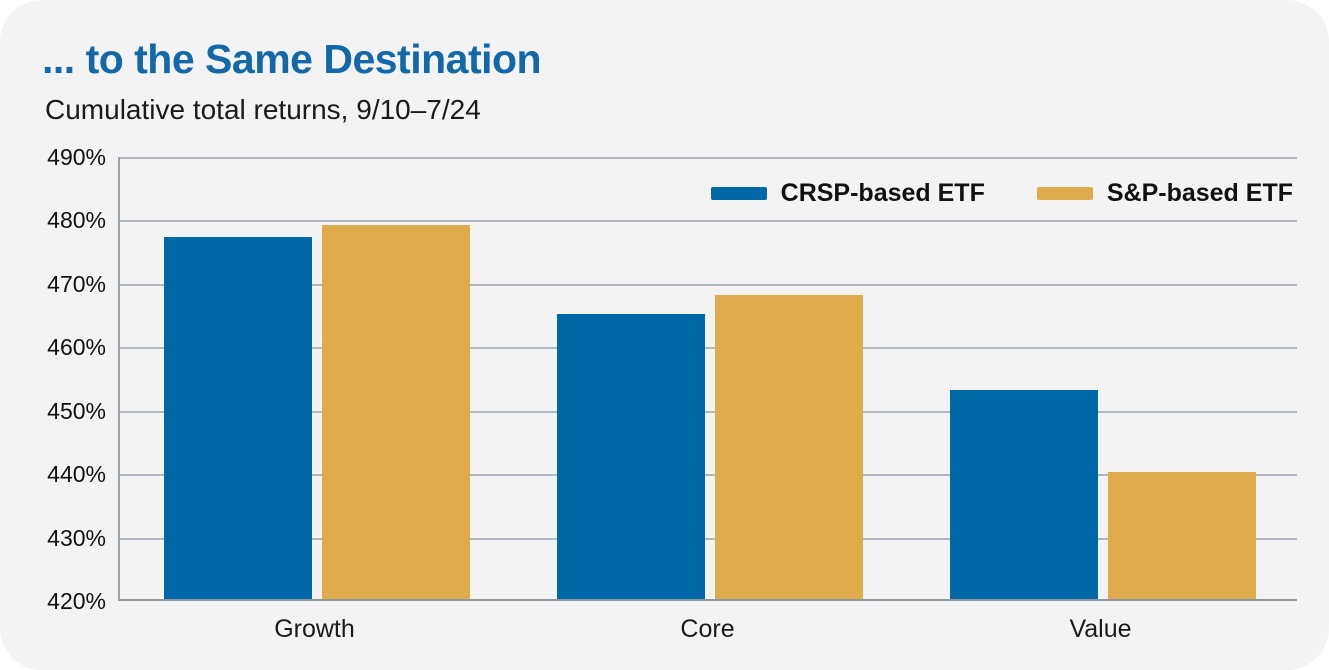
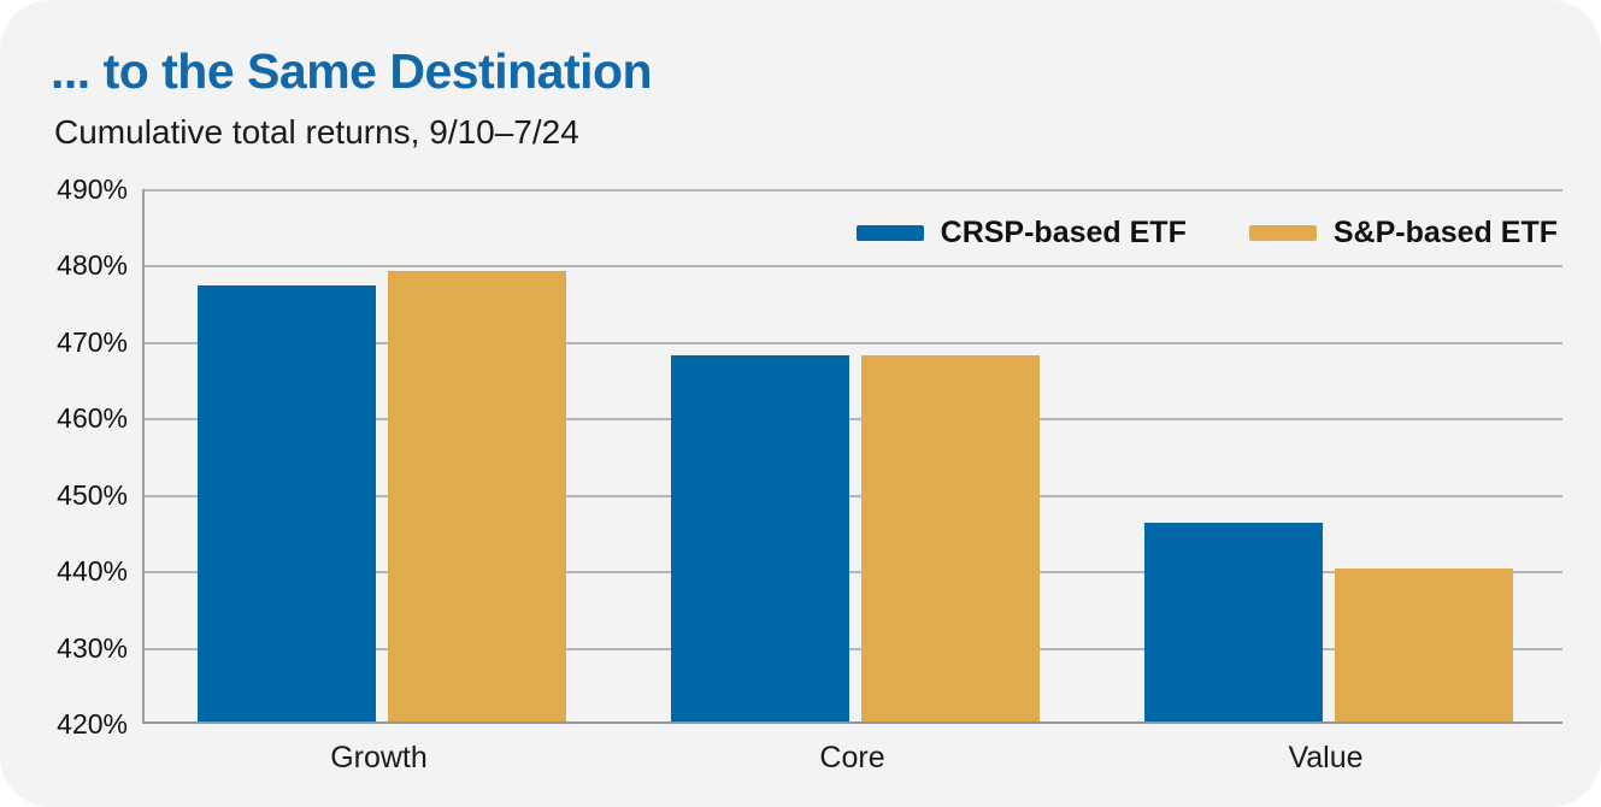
CRSP-based ETF/Core: 465% -> 468%
CRSP-based ETF/Value: 453% -> 446%
